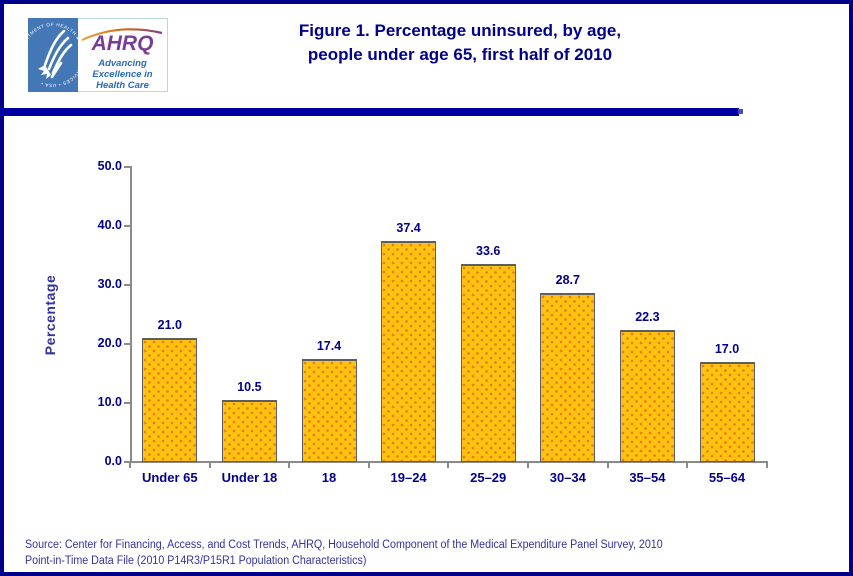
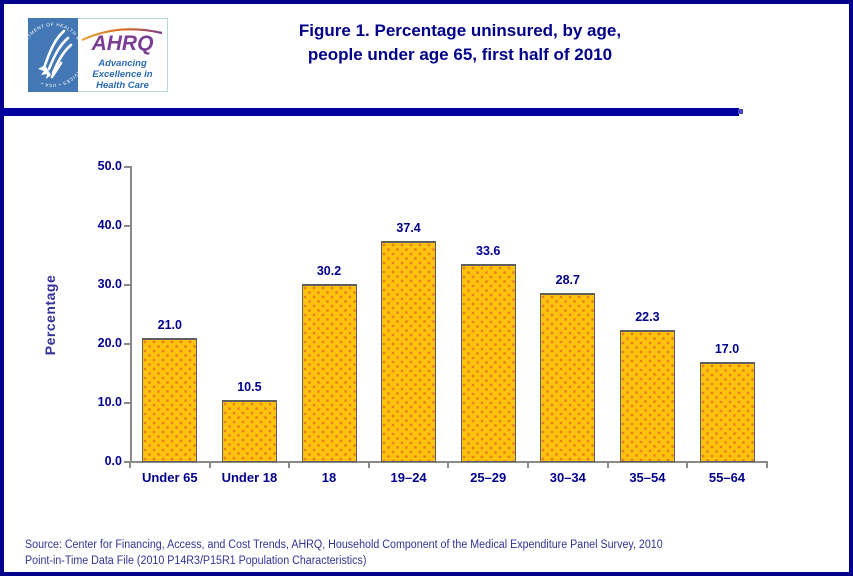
18: 17.4 -> 30.2
